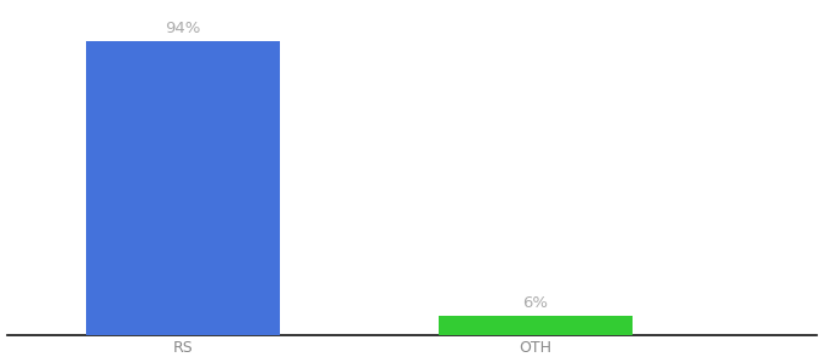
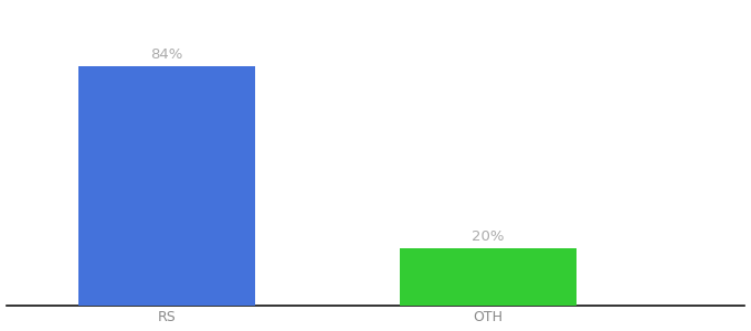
RS: 94% -> 84%
OTH: 6% -> 20%
